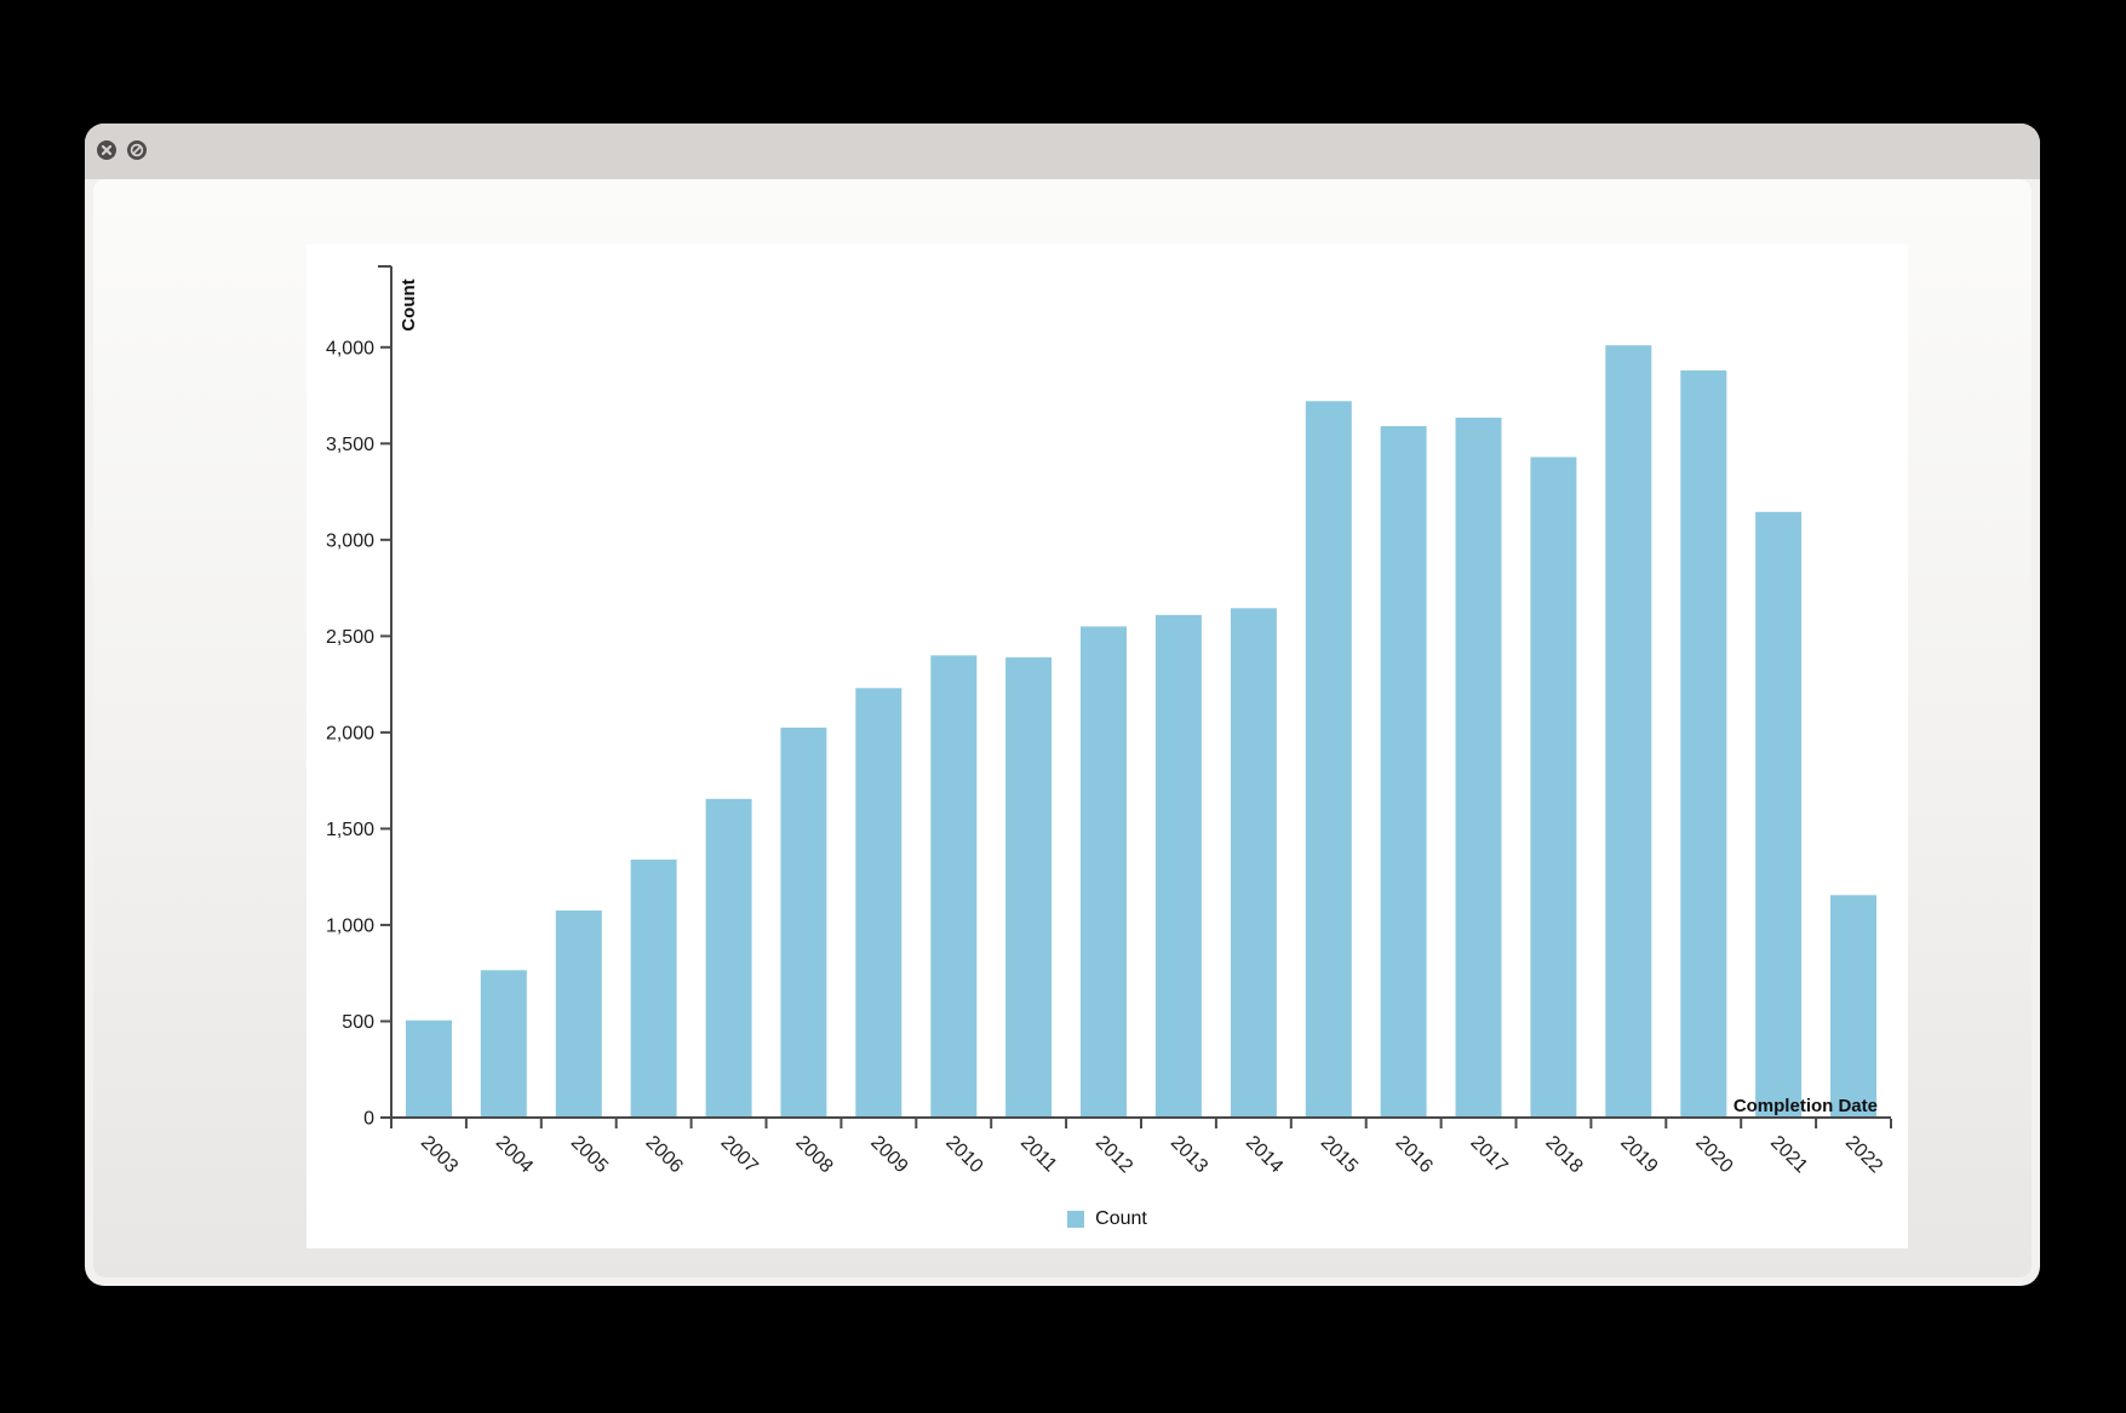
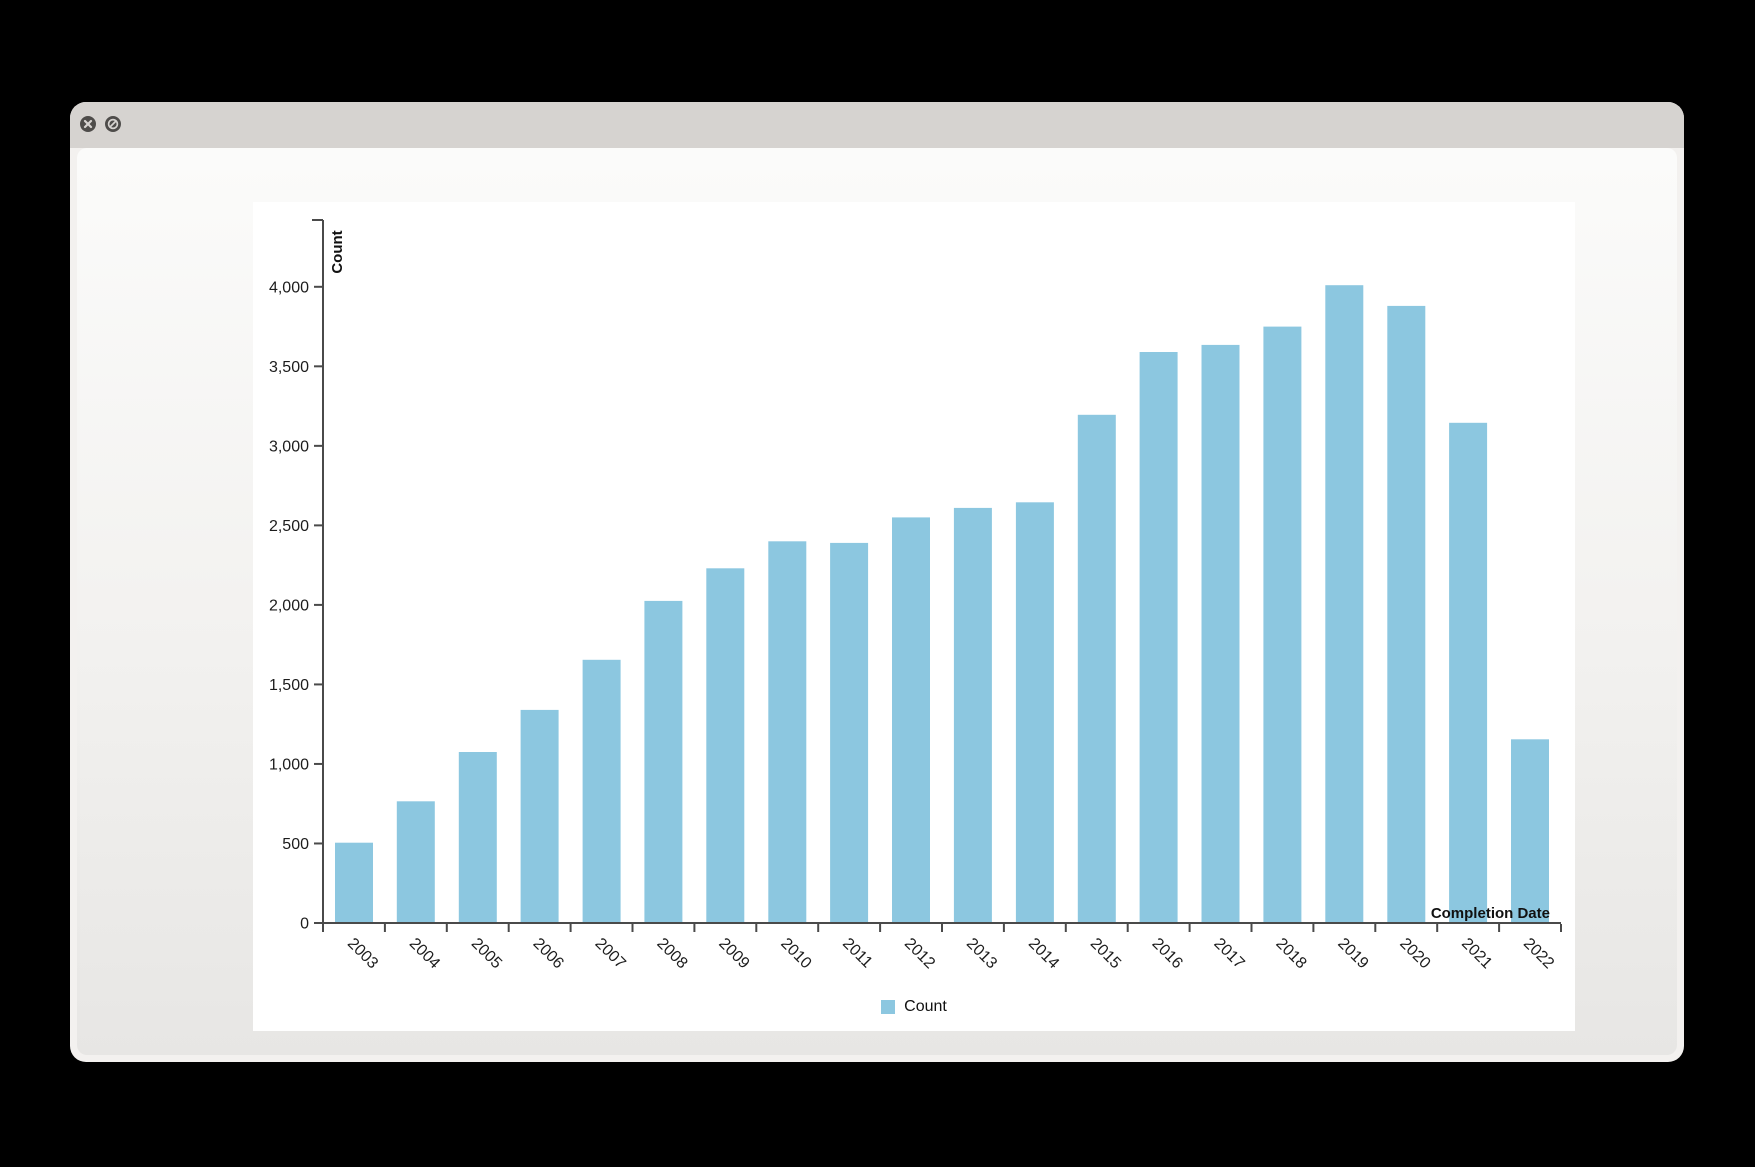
2015: 3720 -> 3200
2018: 3430 -> 3750
